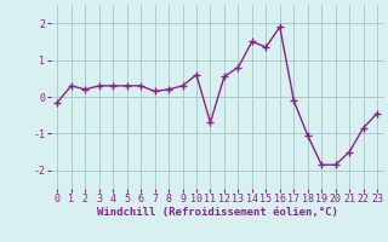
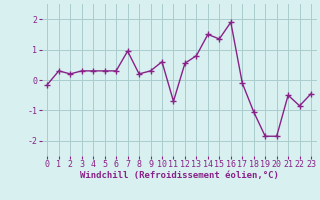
7: 0.15 -> 0.95
21: -1.50 -> -0.50
